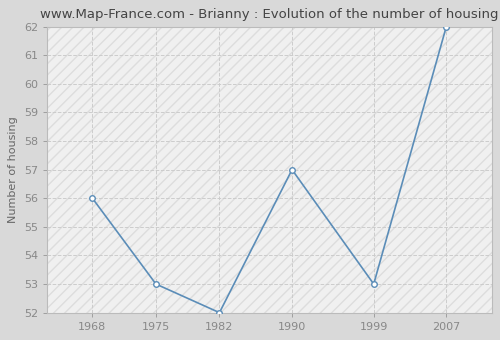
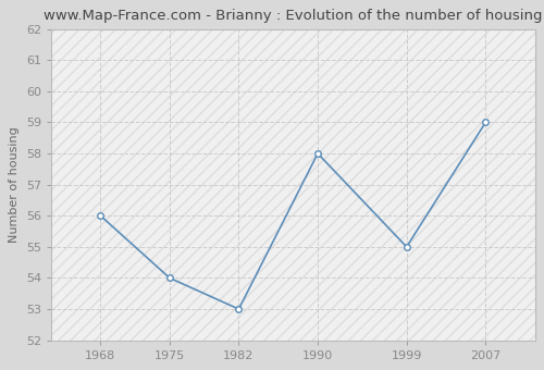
1975: 53 -> 54
1982: 52 -> 53
1990: 57 -> 58
1999: 53 -> 55
2007: 62 -> 59
